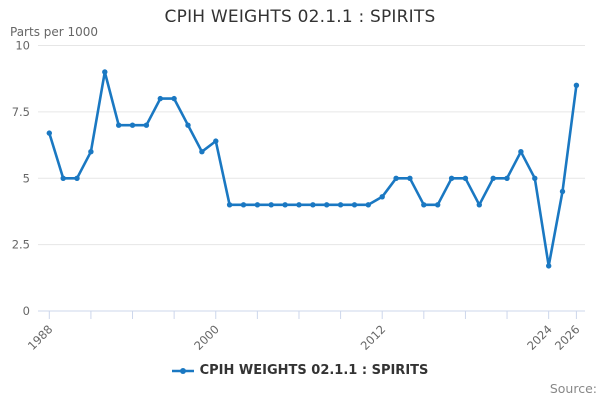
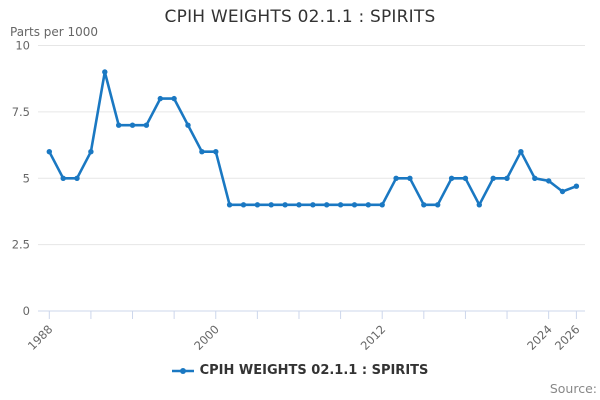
1988: 6.7 -> 6.0
2000: 6.4 -> 6.0
2012: 4.3 -> 4.0
2024: 1.7 -> 4.9
2026: 8.5 -> 4.7
